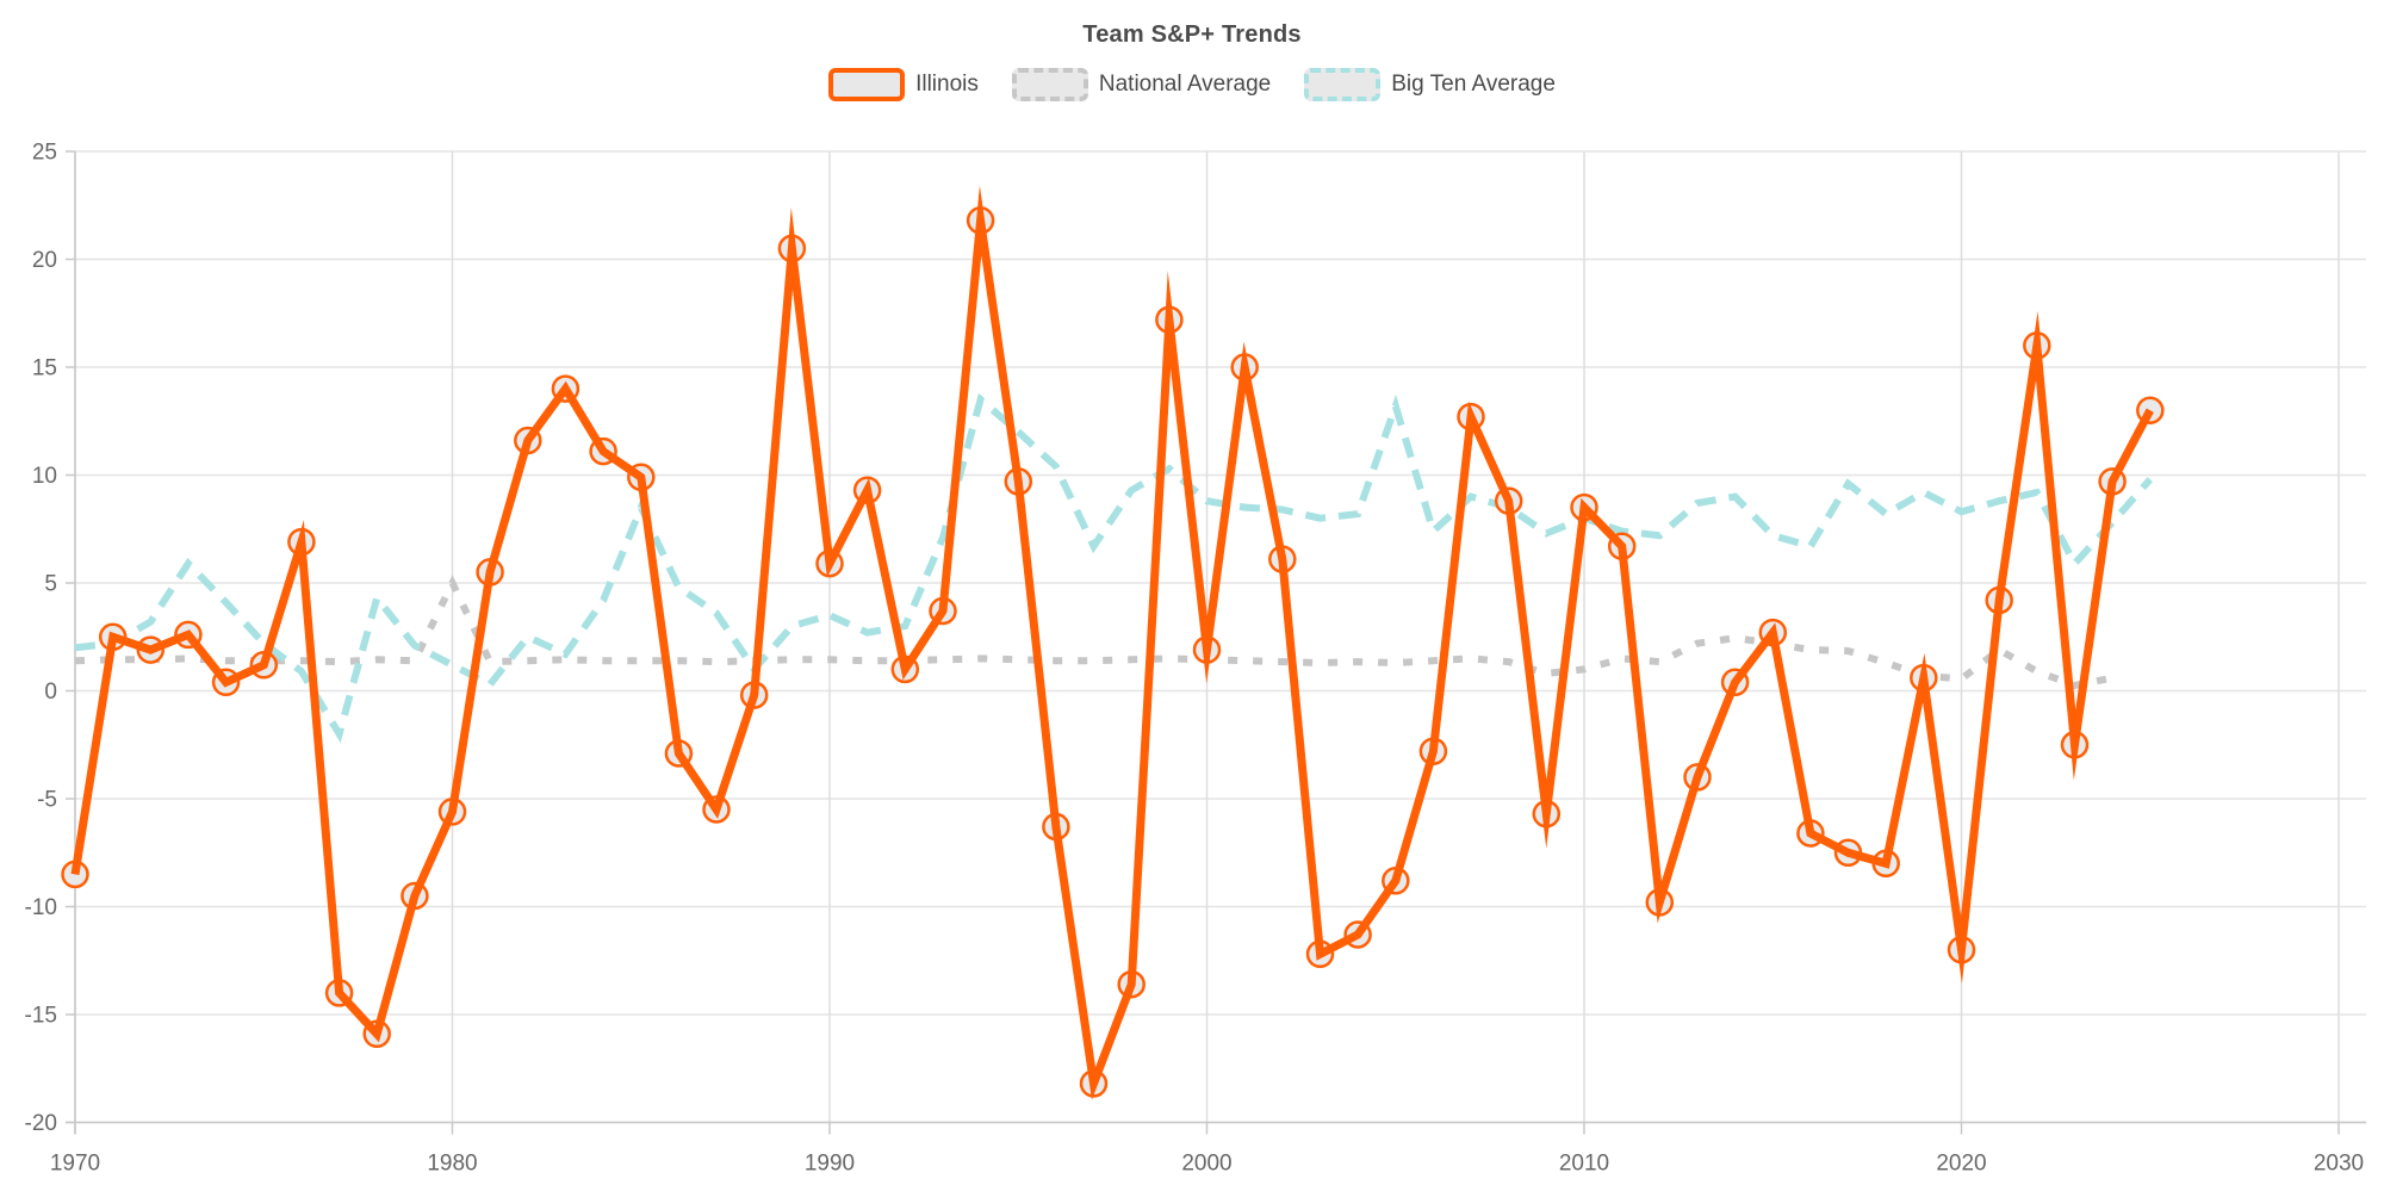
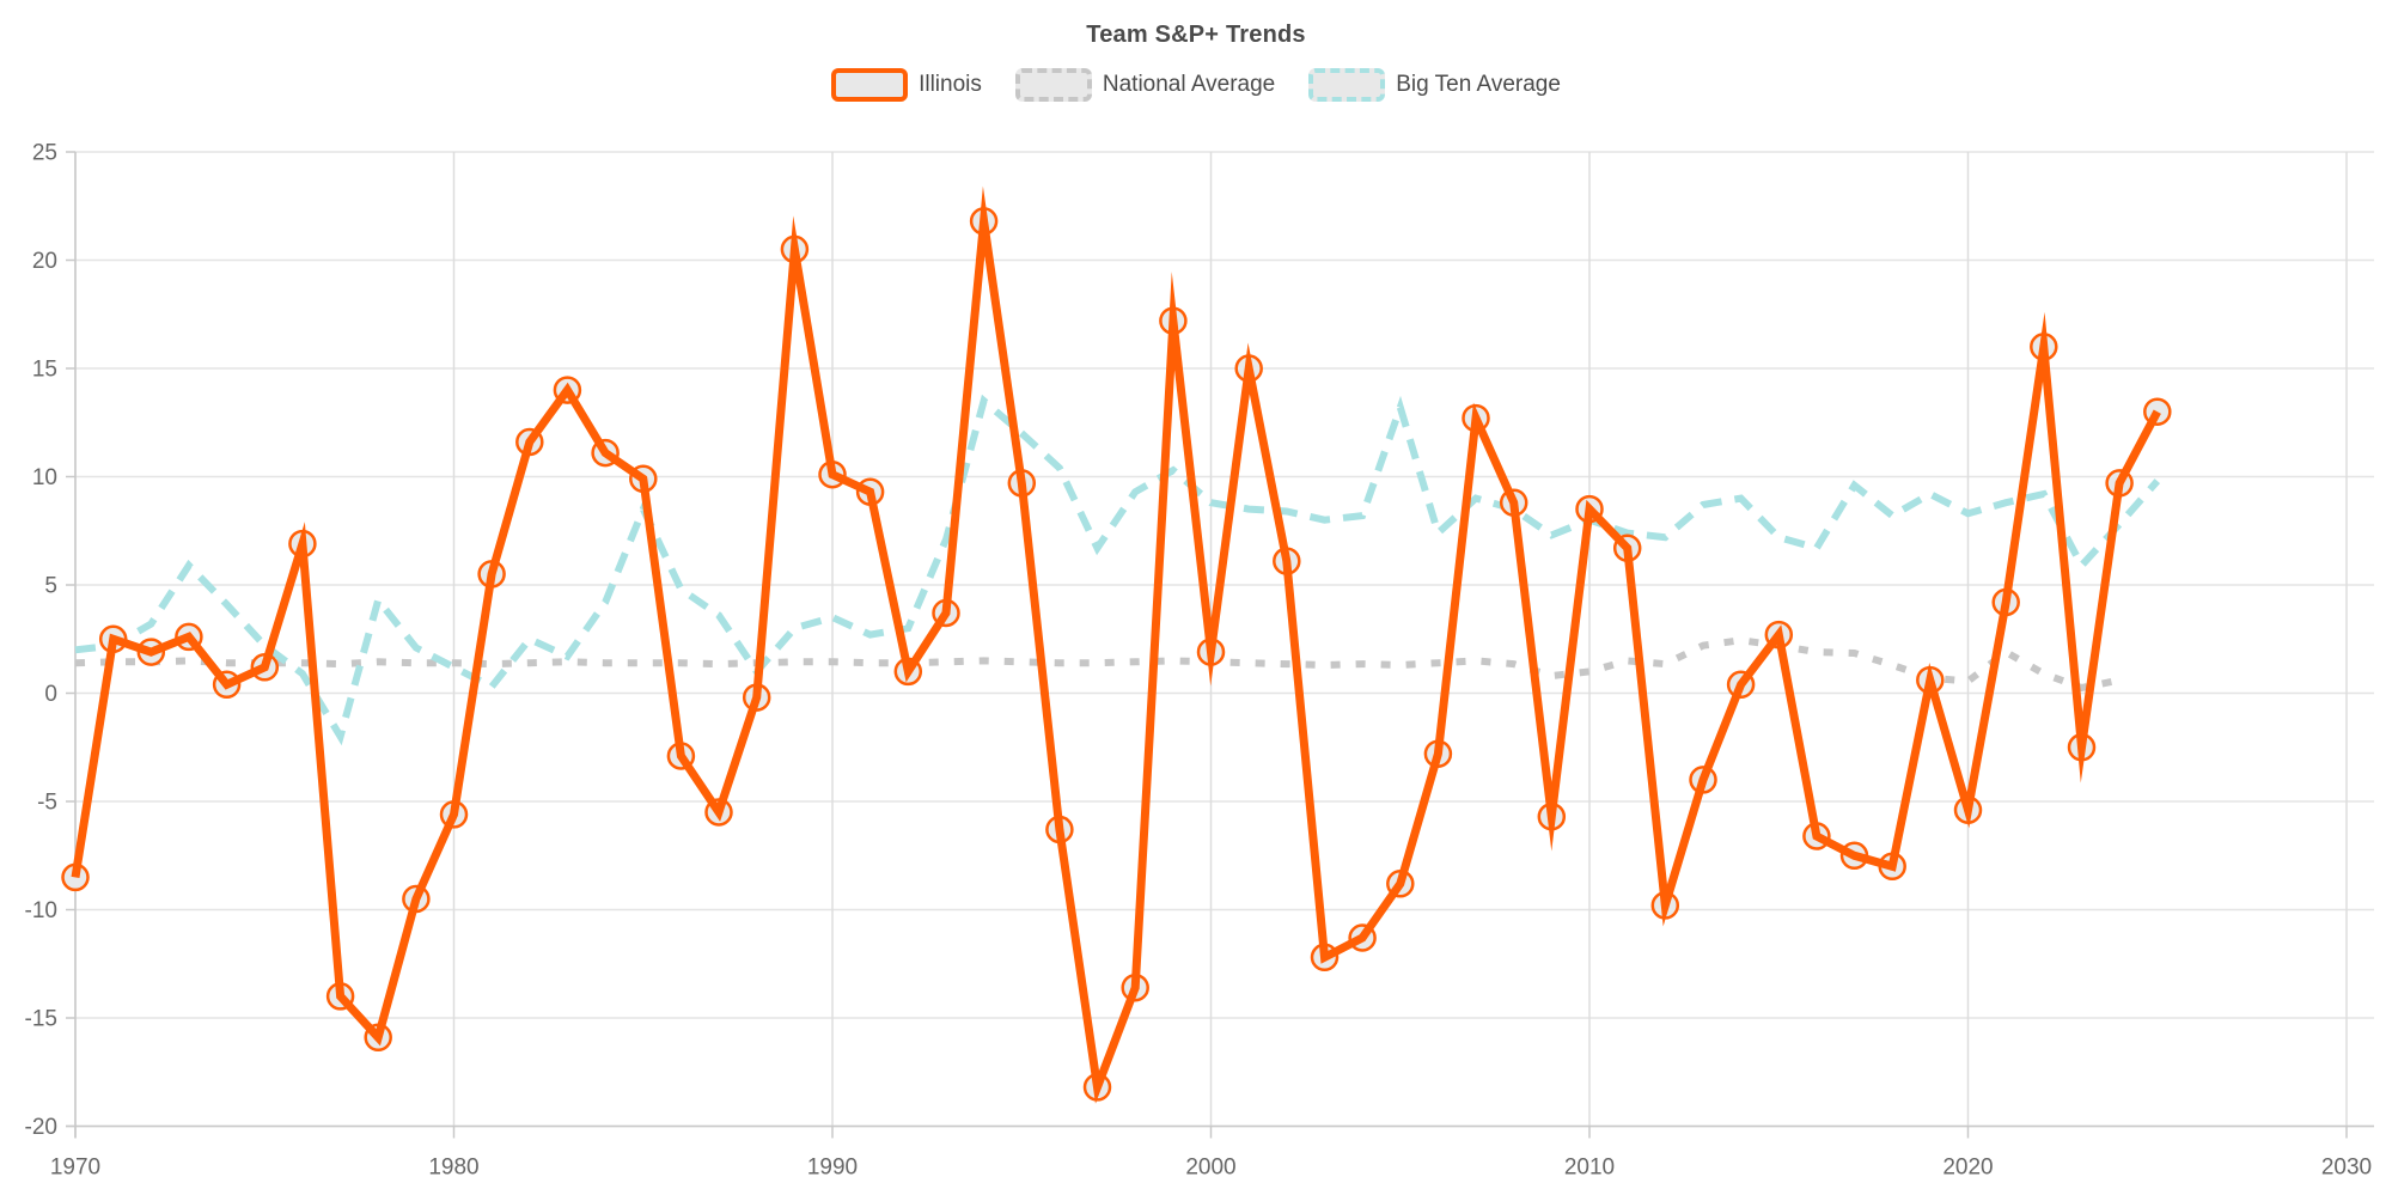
National Average/1980: 5.0 -> 1.4
Illinois/1990: 5.9 -> 10.1
Illinois/2020: -12.0 -> -5.4
